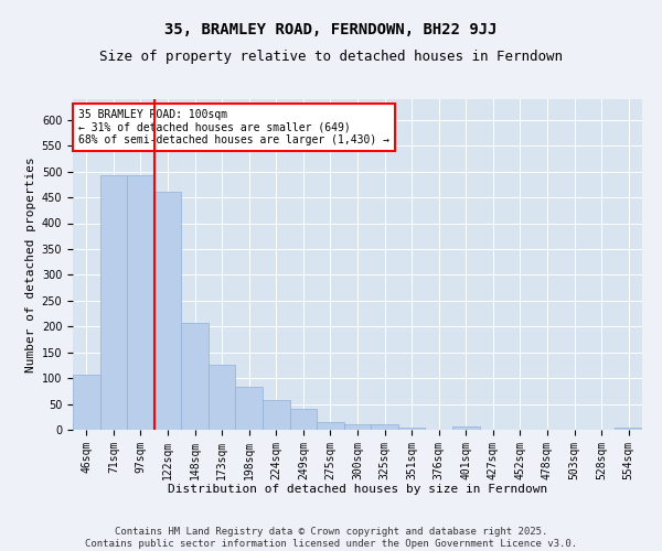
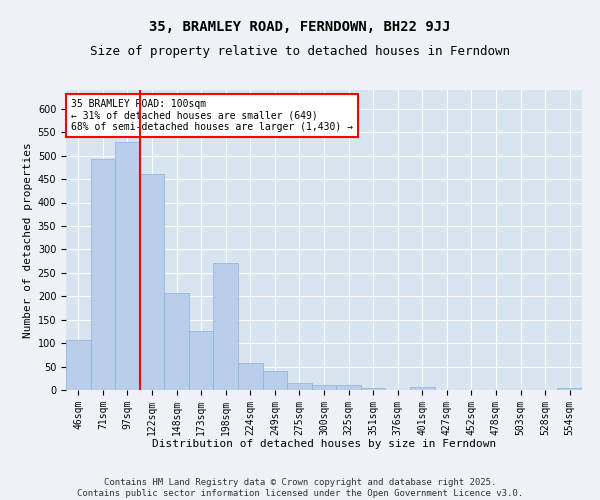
97sqm: 493 -> 530
198sqm: 83 -> 270
